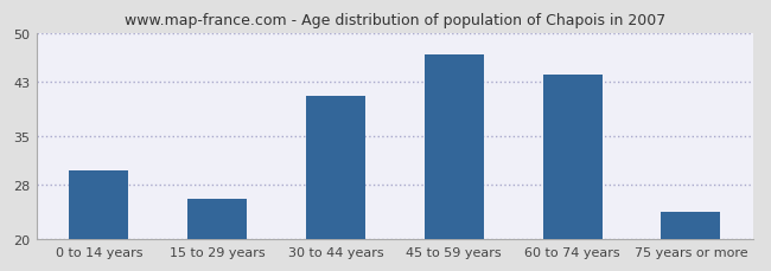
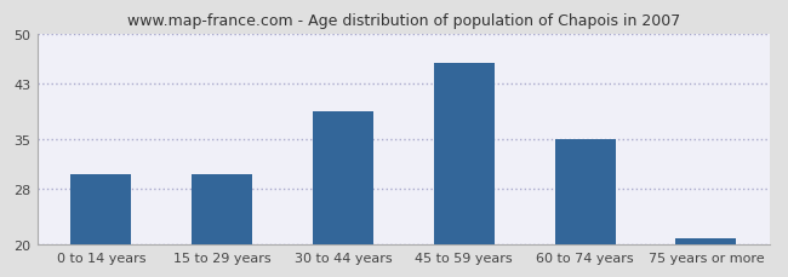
15 to 29 years: 26 -> 30
30 to 44 years: 41 -> 39
45 to 59 years: 47 -> 46
60 to 74 years: 44 -> 35
75 years or more: 24 -> 21
